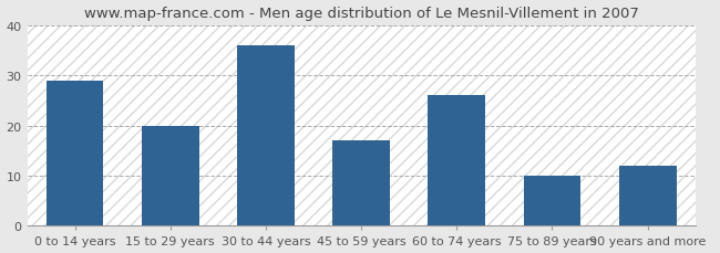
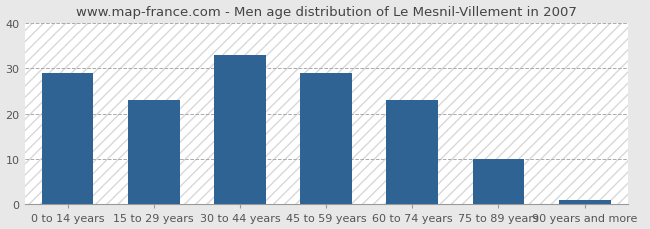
15 to 29 years: 20 -> 23
30 to 44 years: 36 -> 33
45 to 59 years: 17 -> 29
60 to 74 years: 26 -> 23
90 years and more: 12 -> 1
